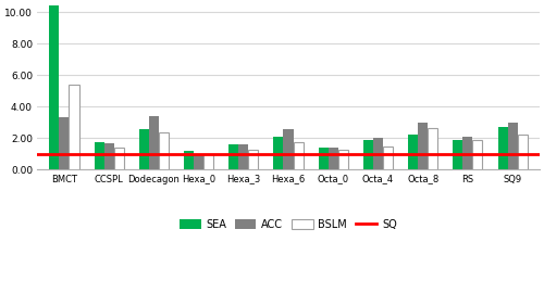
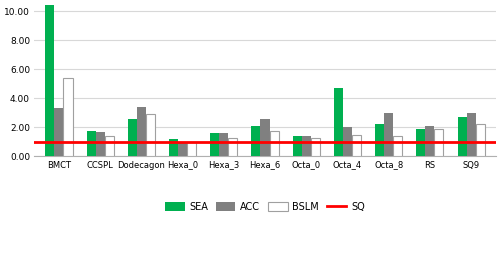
BSLM/Dodecagon: 2.4 -> 2.9
SEA/Octa_4: 1.9 -> 4.7
BSLM/Octa_8: 2.6 -> 1.4
